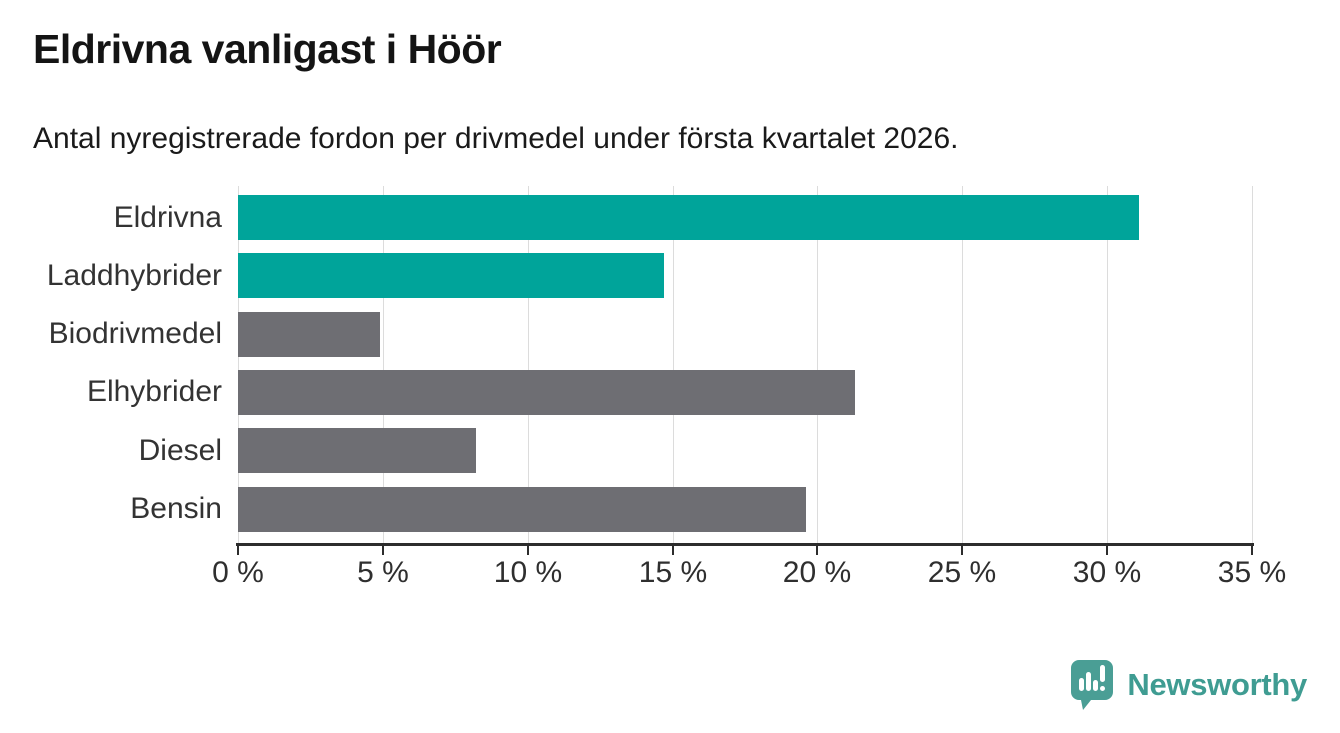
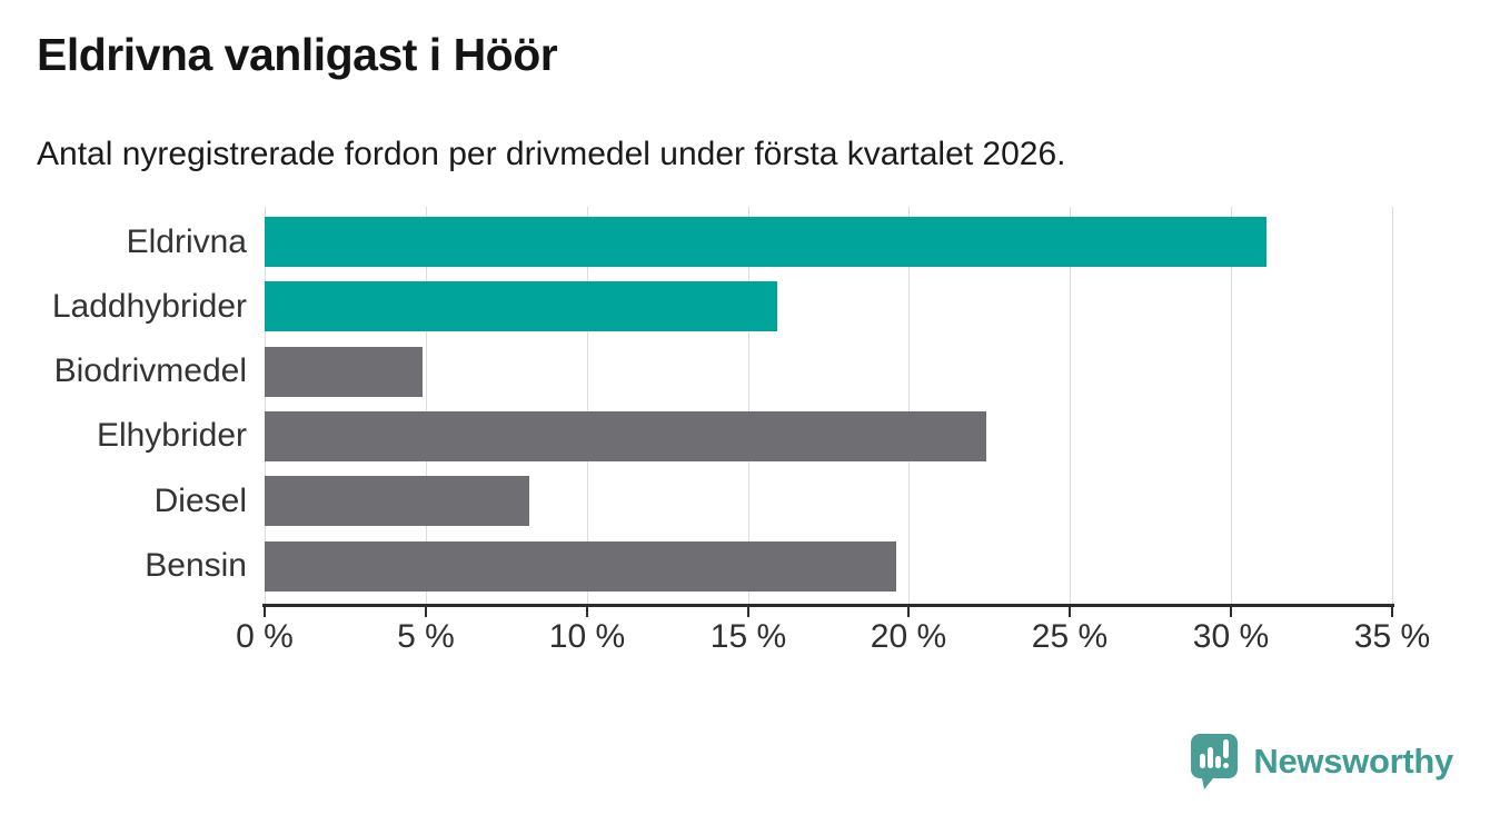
Laddhybrider: 14.7% -> 15.9%
Elhybrider: 21.3% -> 22.4%
